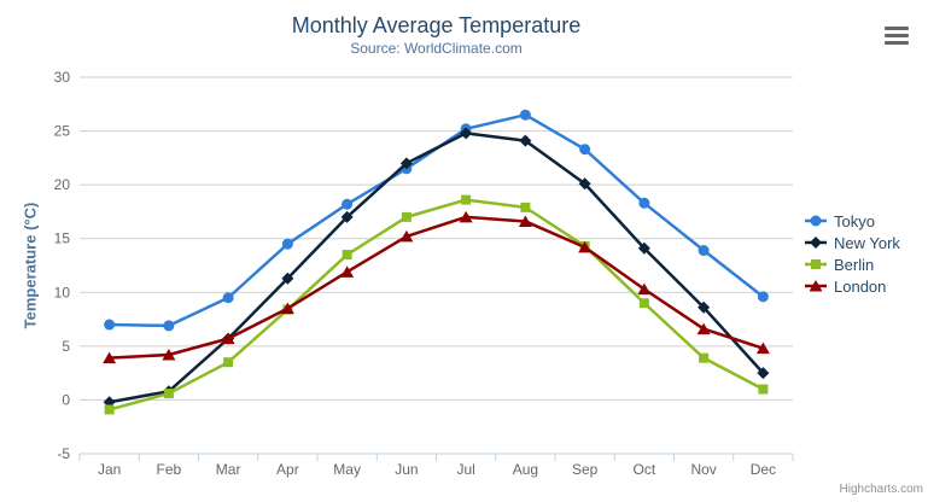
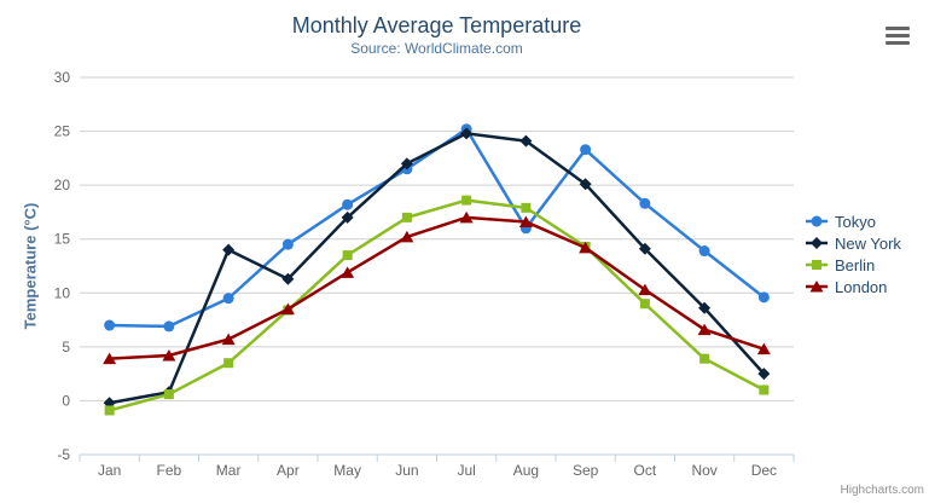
New York/Mar: 6 -> 14
Tokyo/Aug: 26 -> 16
